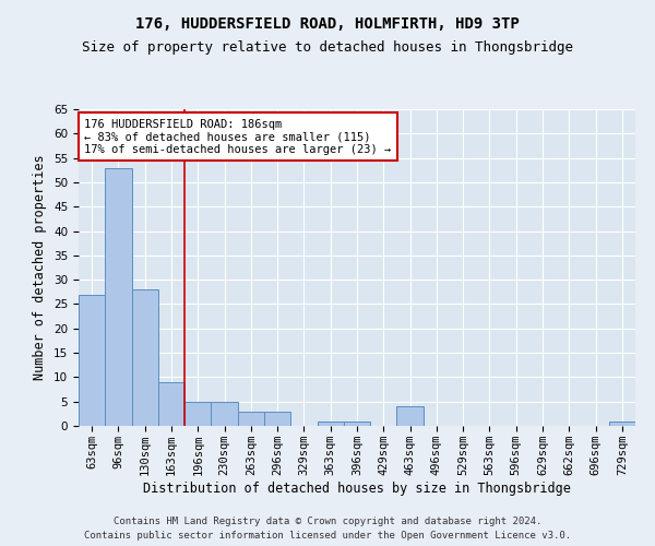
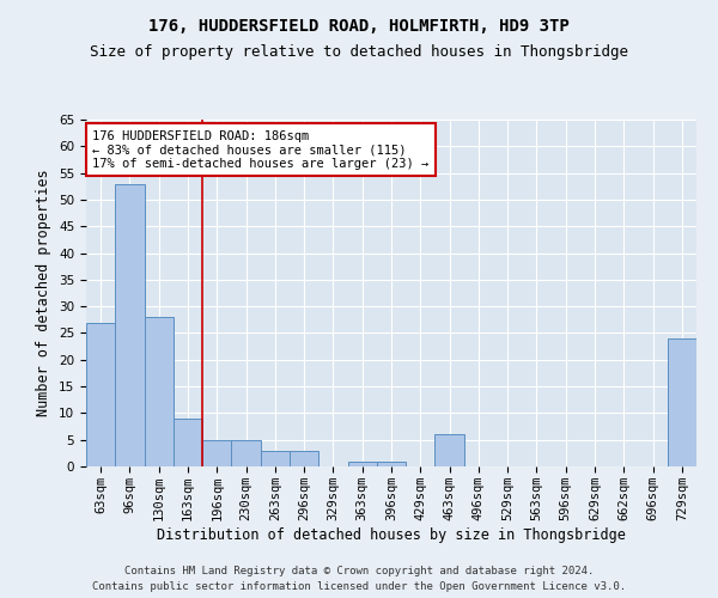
463sqm: 4 -> 6
729sqm: 1 -> 24
